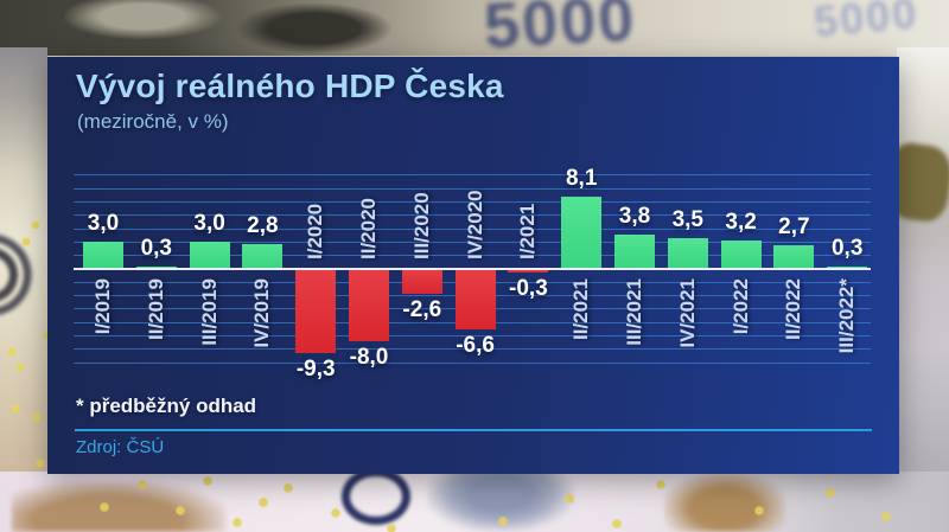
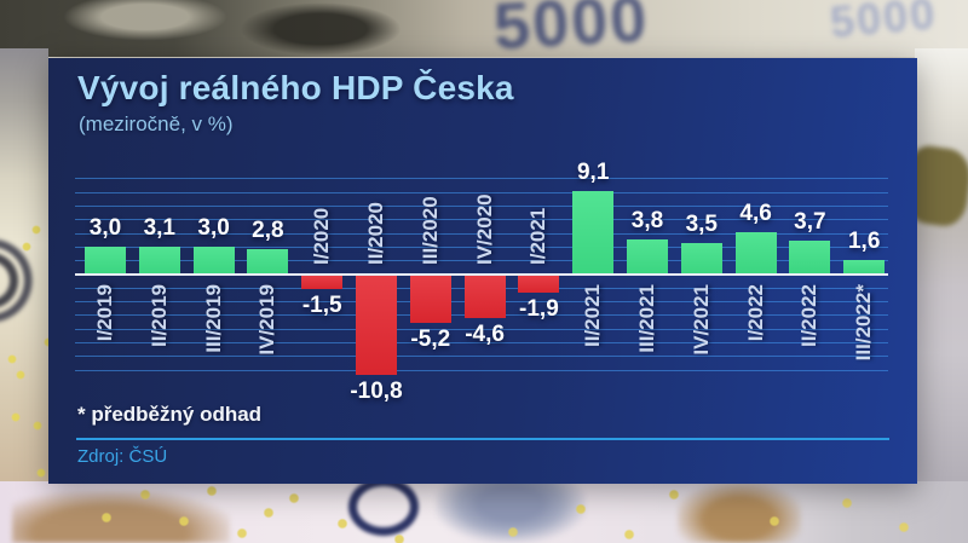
II/2019: 0,3 -> 3,1
I/2020: -9,3 -> -1,5
II/2020: -8,0 -> -10,8
III/2020: -2,6 -> -5,2
IV/2020: -6,6 -> -4,6
I/2021: -0,3 -> -1,9
II/2021: 8,1 -> 9,1
I/2022: 3,2 -> 4,6
II/2022: 2,7 -> 3,7
III/2022*: 0,3 -> 1,6
